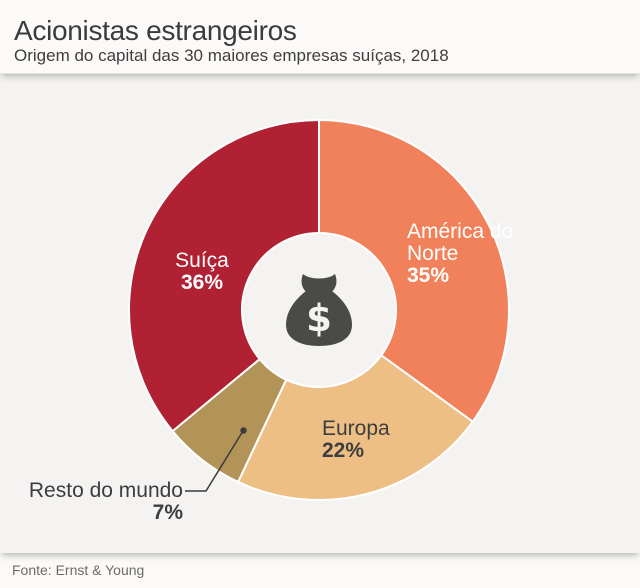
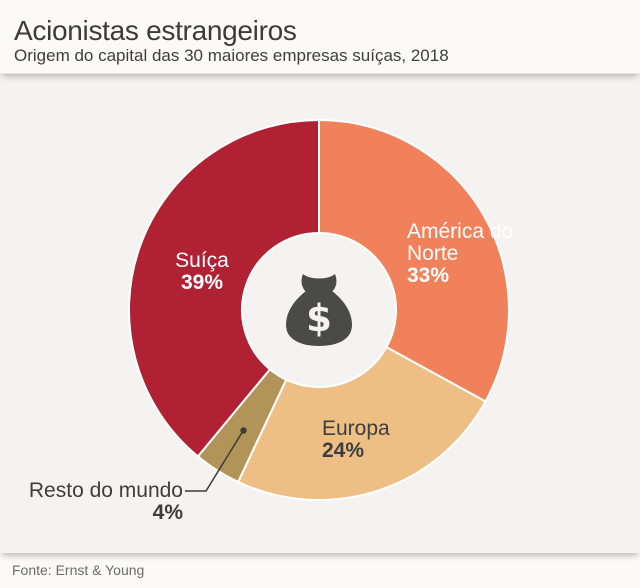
América do Norte: 35% -> 33%
Europa: 22% -> 24%
Resto do mundo: 7% -> 4%
Suíça: 36% -> 39%
